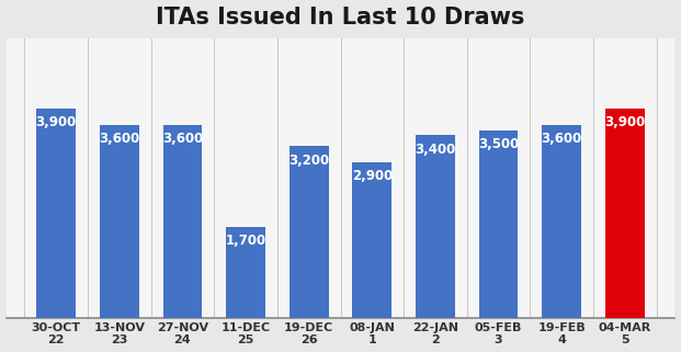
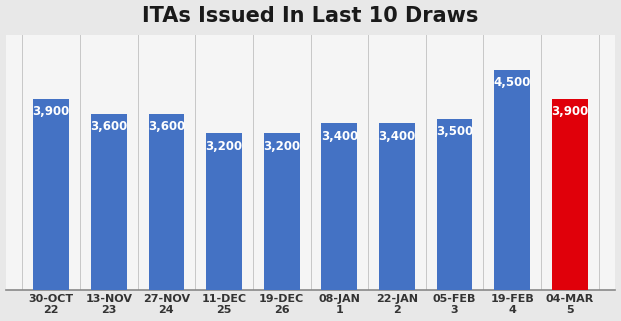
11-DEC 25: 1,700 -> 3,200
08-JAN 1: 2,900 -> 3,400
19-FEB 4: 3,600 -> 4,500
